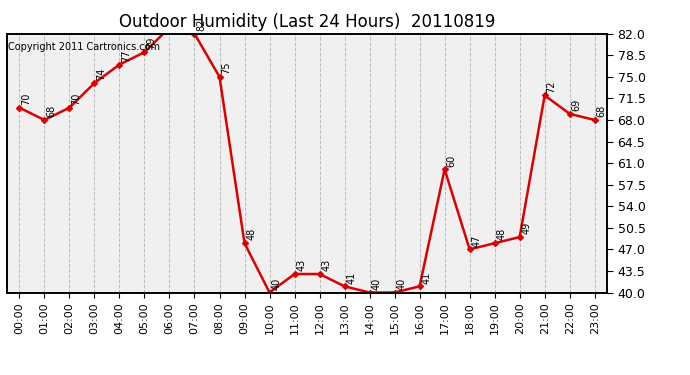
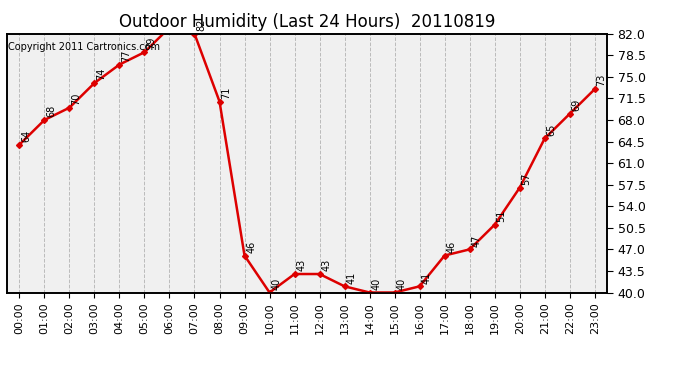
00:00: 70 -> 64
08:00: 75 -> 71
09:00: 48 -> 46
17:00: 60 -> 46
19:00: 48 -> 51
20:00: 49 -> 57
21:00: 72 -> 65
23:00: 68 -> 73
